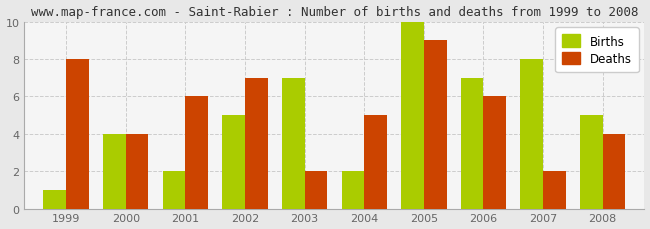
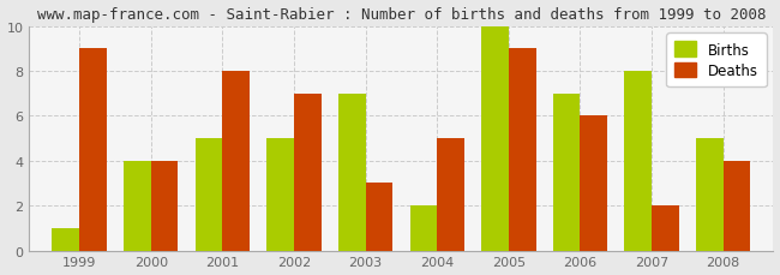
Deaths/1999: 8 -> 9
Births/2001: 2 -> 5
Deaths/2001: 6 -> 8
Deaths/2003: 2 -> 3
